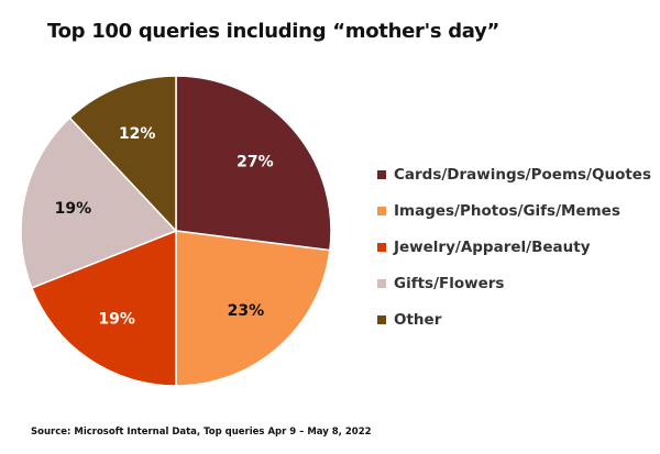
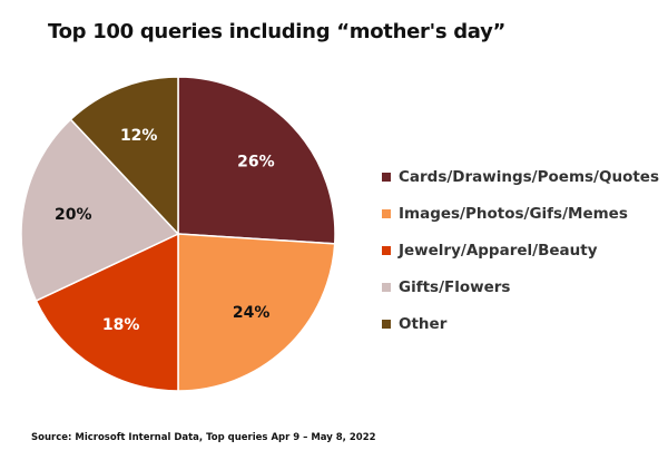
Cards/Drawings/Poems/Quotes: 27% -> 26%
Images/Photos/Gifs/Memes: 23% -> 24%
Jewelry/Apparel/Beauty: 19% -> 18%
Gifts/Flowers: 19% -> 20%
